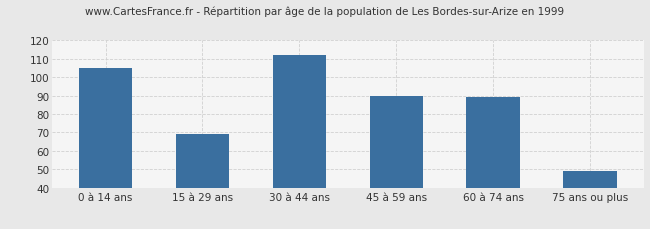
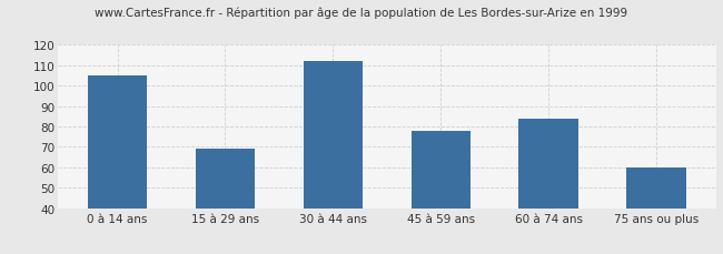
45 à 59 ans: 90 -> 78
60 à 74 ans: 89 -> 84
75 ans ou plus: 49 -> 60
